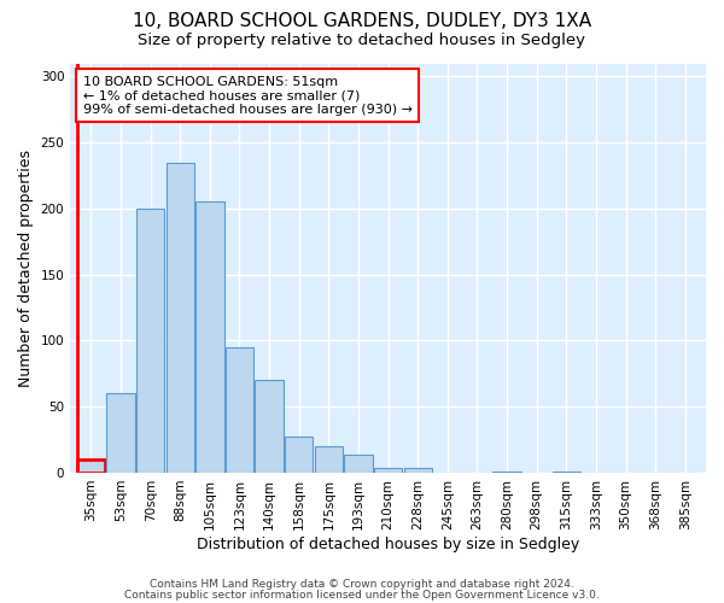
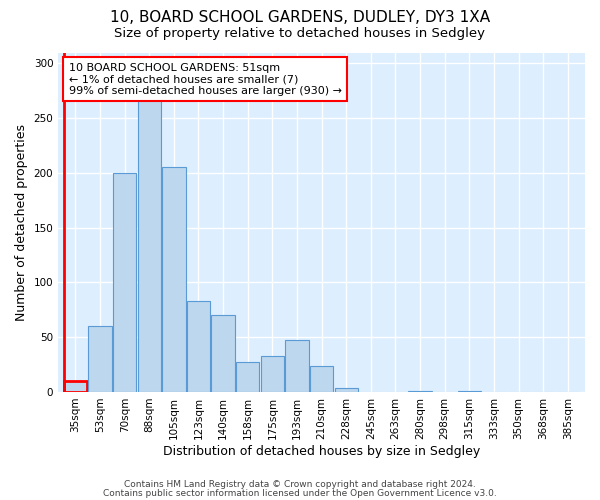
88sqm: 235 -> 267
123sqm: 95 -> 83
175sqm: 20 -> 33
193sqm: 14 -> 47
210sqm: 4 -> 24
